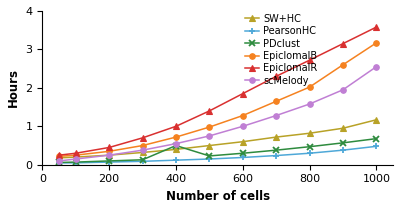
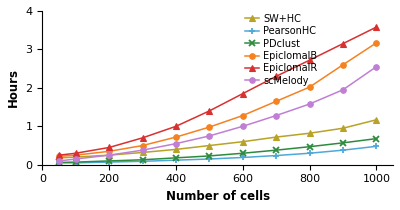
PDclust/400: 0.50 -> 0.18
